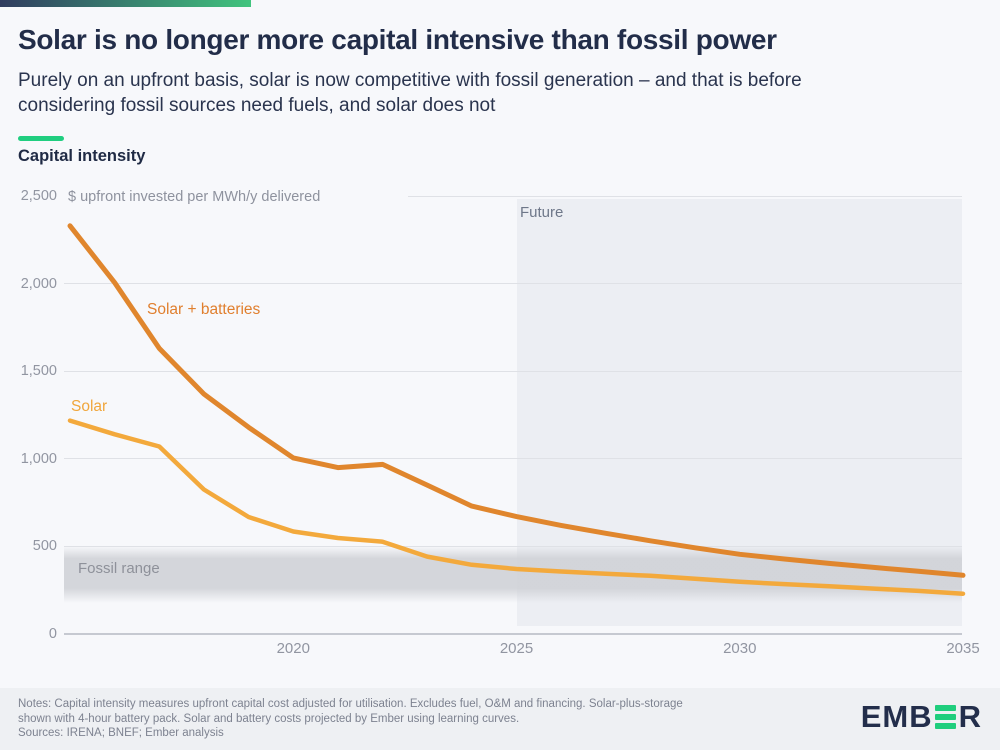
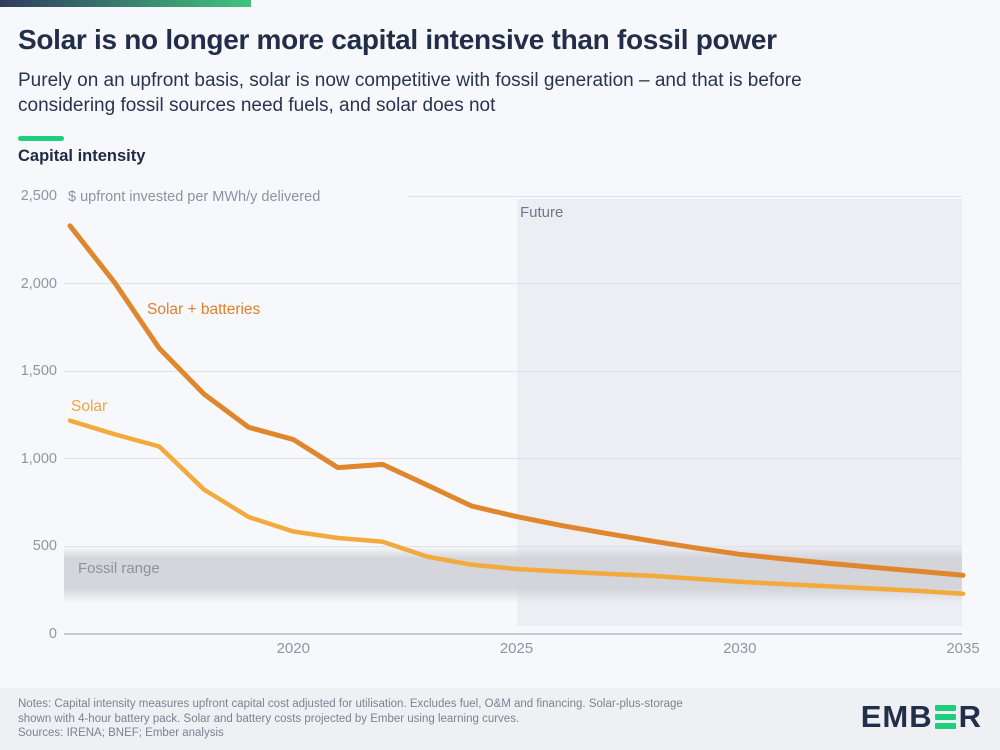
Solar + batteries/2020: 1000 -> 1110
